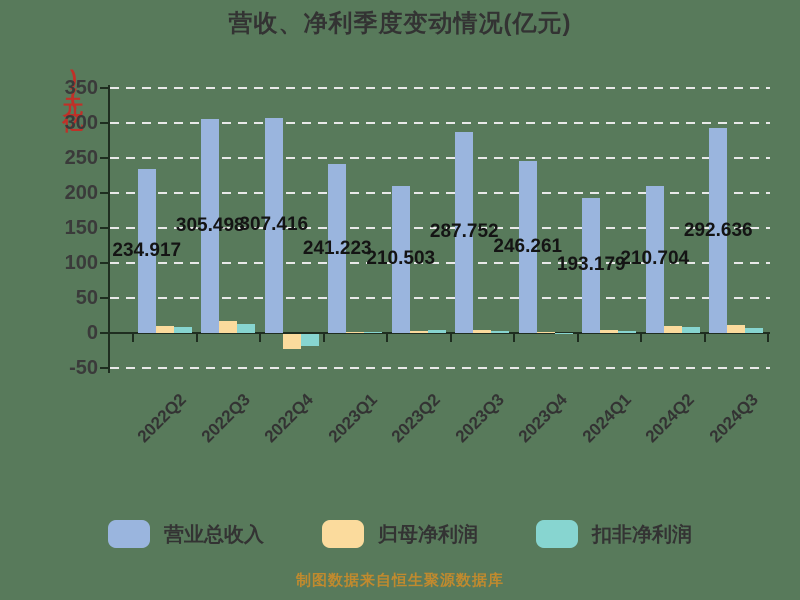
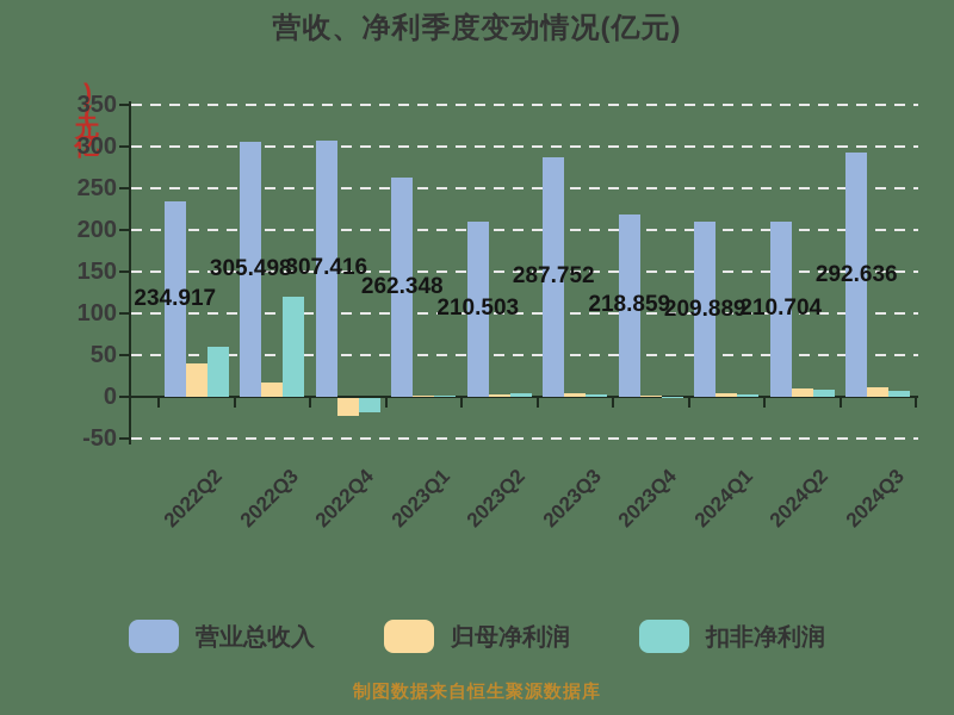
归母净利润/2022Q2: 10 -> 40
扣非净利润/2022Q2: 10 -> 60
扣非净利润/2022Q3: 10 -> 120
营业总收入/2023Q1: 241.223 -> 262.348
营业总收入/2023Q4: 246.261 -> 218.859
营业总收入/2024Q1: 193.179 -> 209.889
